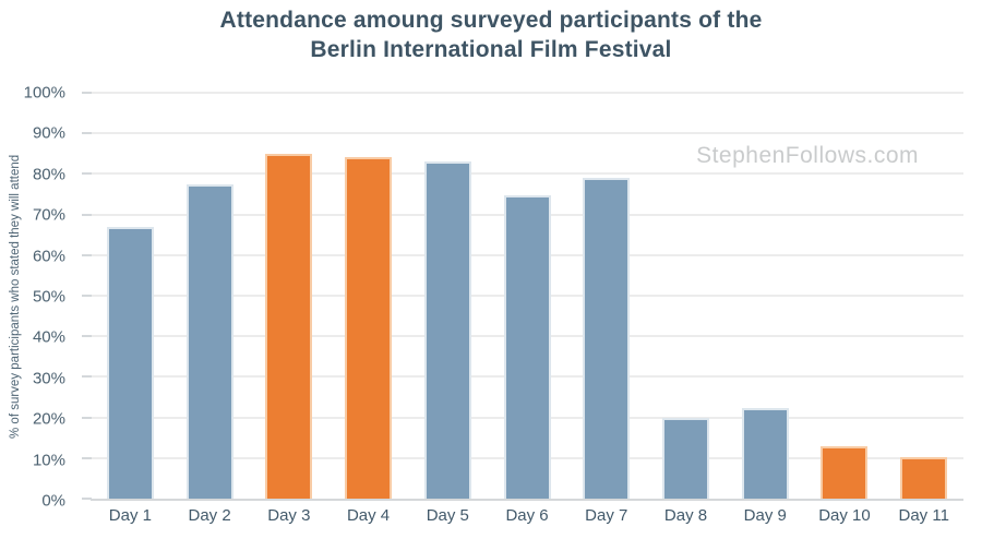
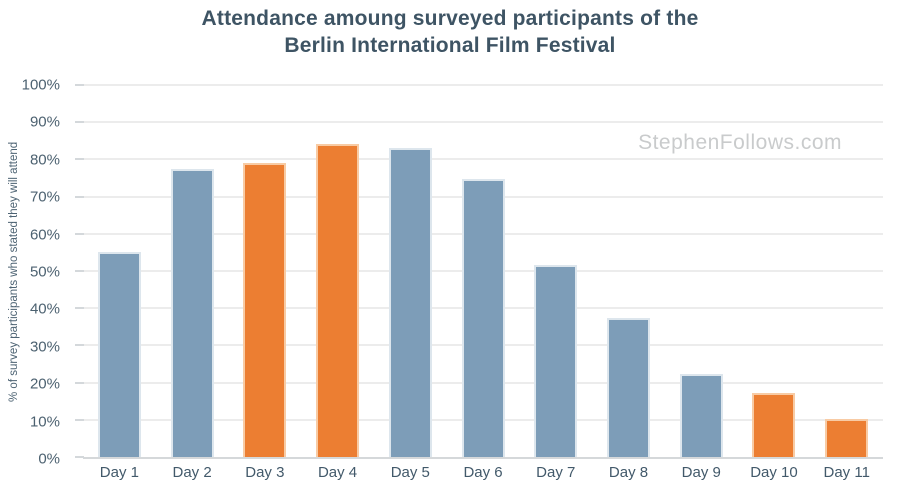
Day 1: 67% -> 55%
Day 3: 85% -> 79%
Day 7: 79% -> 52%
Day 8: 20% -> 38%
Day 10: 13% -> 17%
